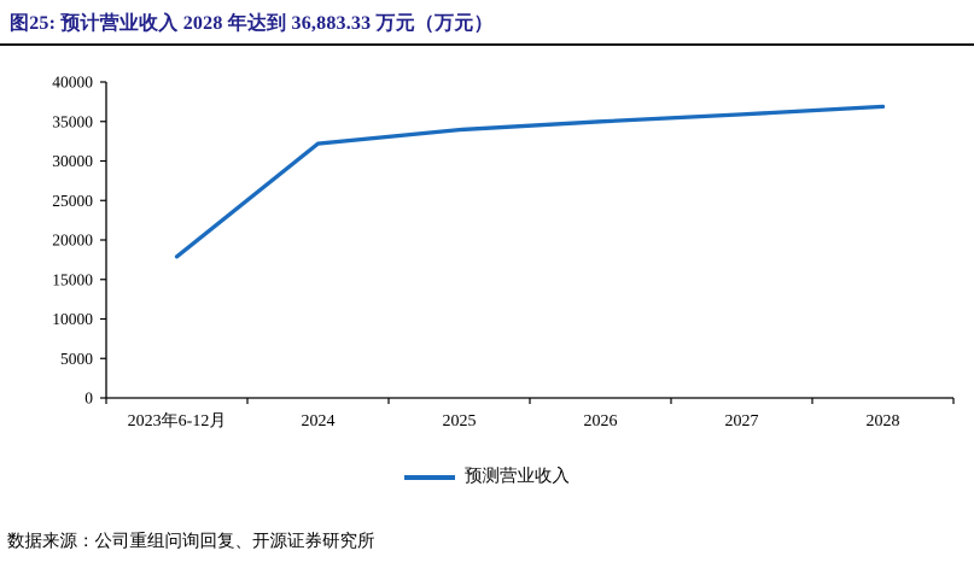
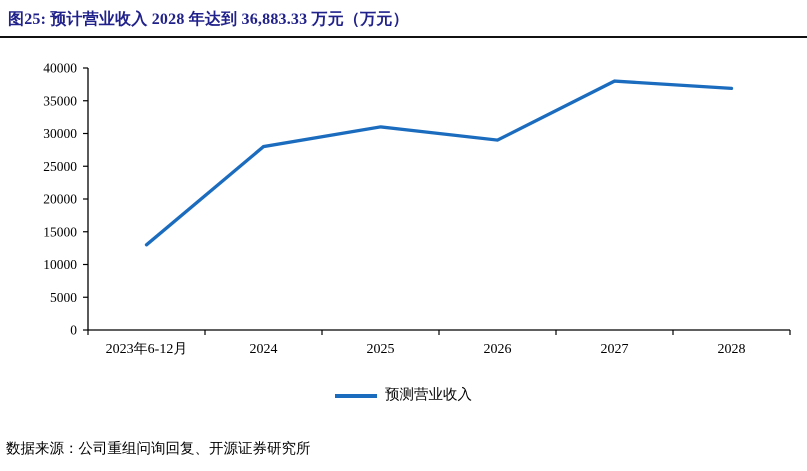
2023年6-12月: 18000 -> 13000
2024: 32000 -> 28000
2025: 34000 -> 31000
2026: 35000 -> 29000
2027: 36000 -> 38000
